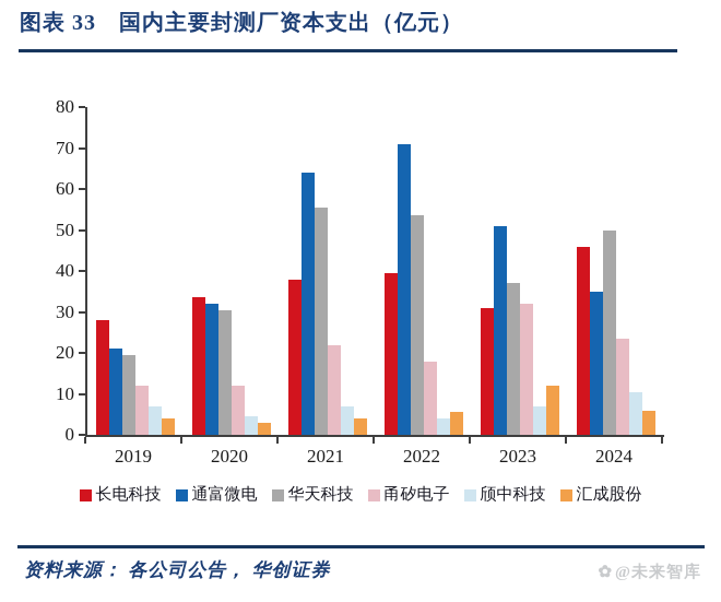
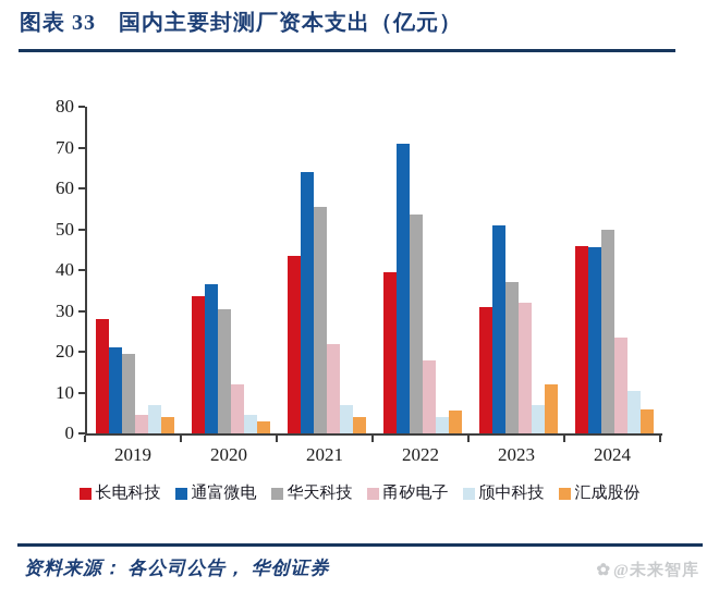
甬矽电子/2019: 12 -> 4
通富微电/2020: 32 -> 36
长电科技/2021: 38 -> 44
通富微电/2024: 35 -> 46
